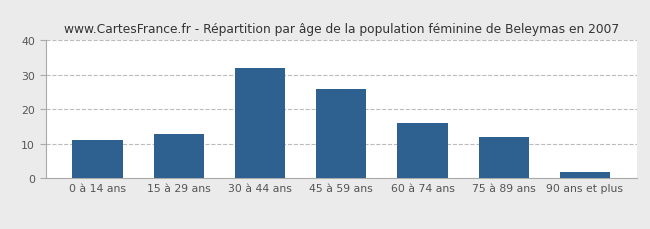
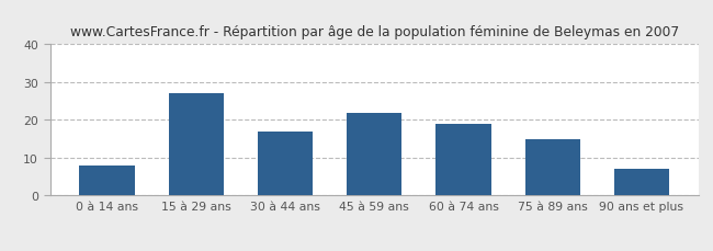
0 à 14 ans: 11 -> 8
15 à 29 ans: 13 -> 27
30 à 44 ans: 32 -> 17
45 à 59 ans: 26 -> 22
60 à 74 ans: 16 -> 19
75 à 89 ans: 12 -> 15
90 ans et plus: 2 -> 7
